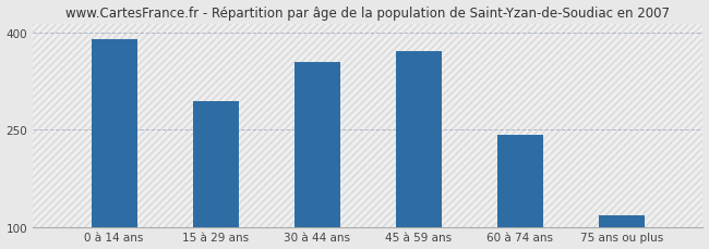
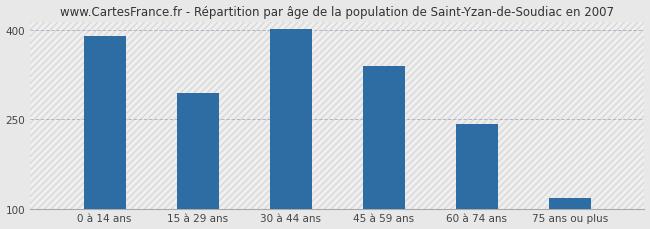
30 à 44 ans: 356 -> 403
45 à 59 ans: 372 -> 340
